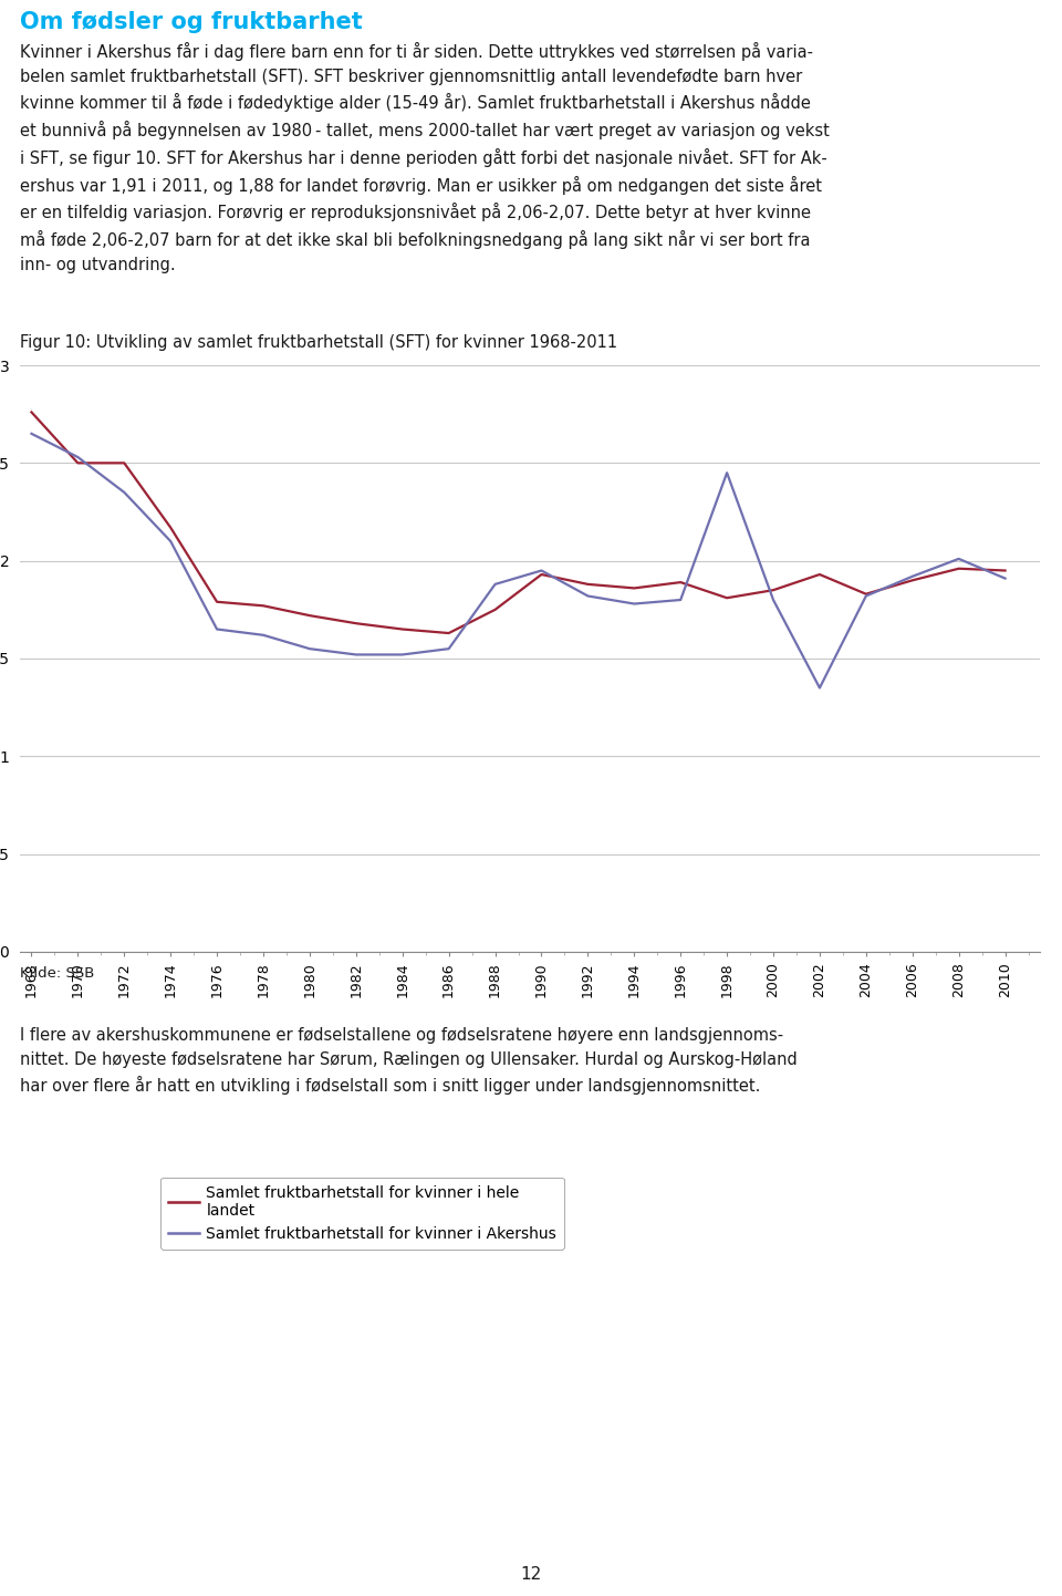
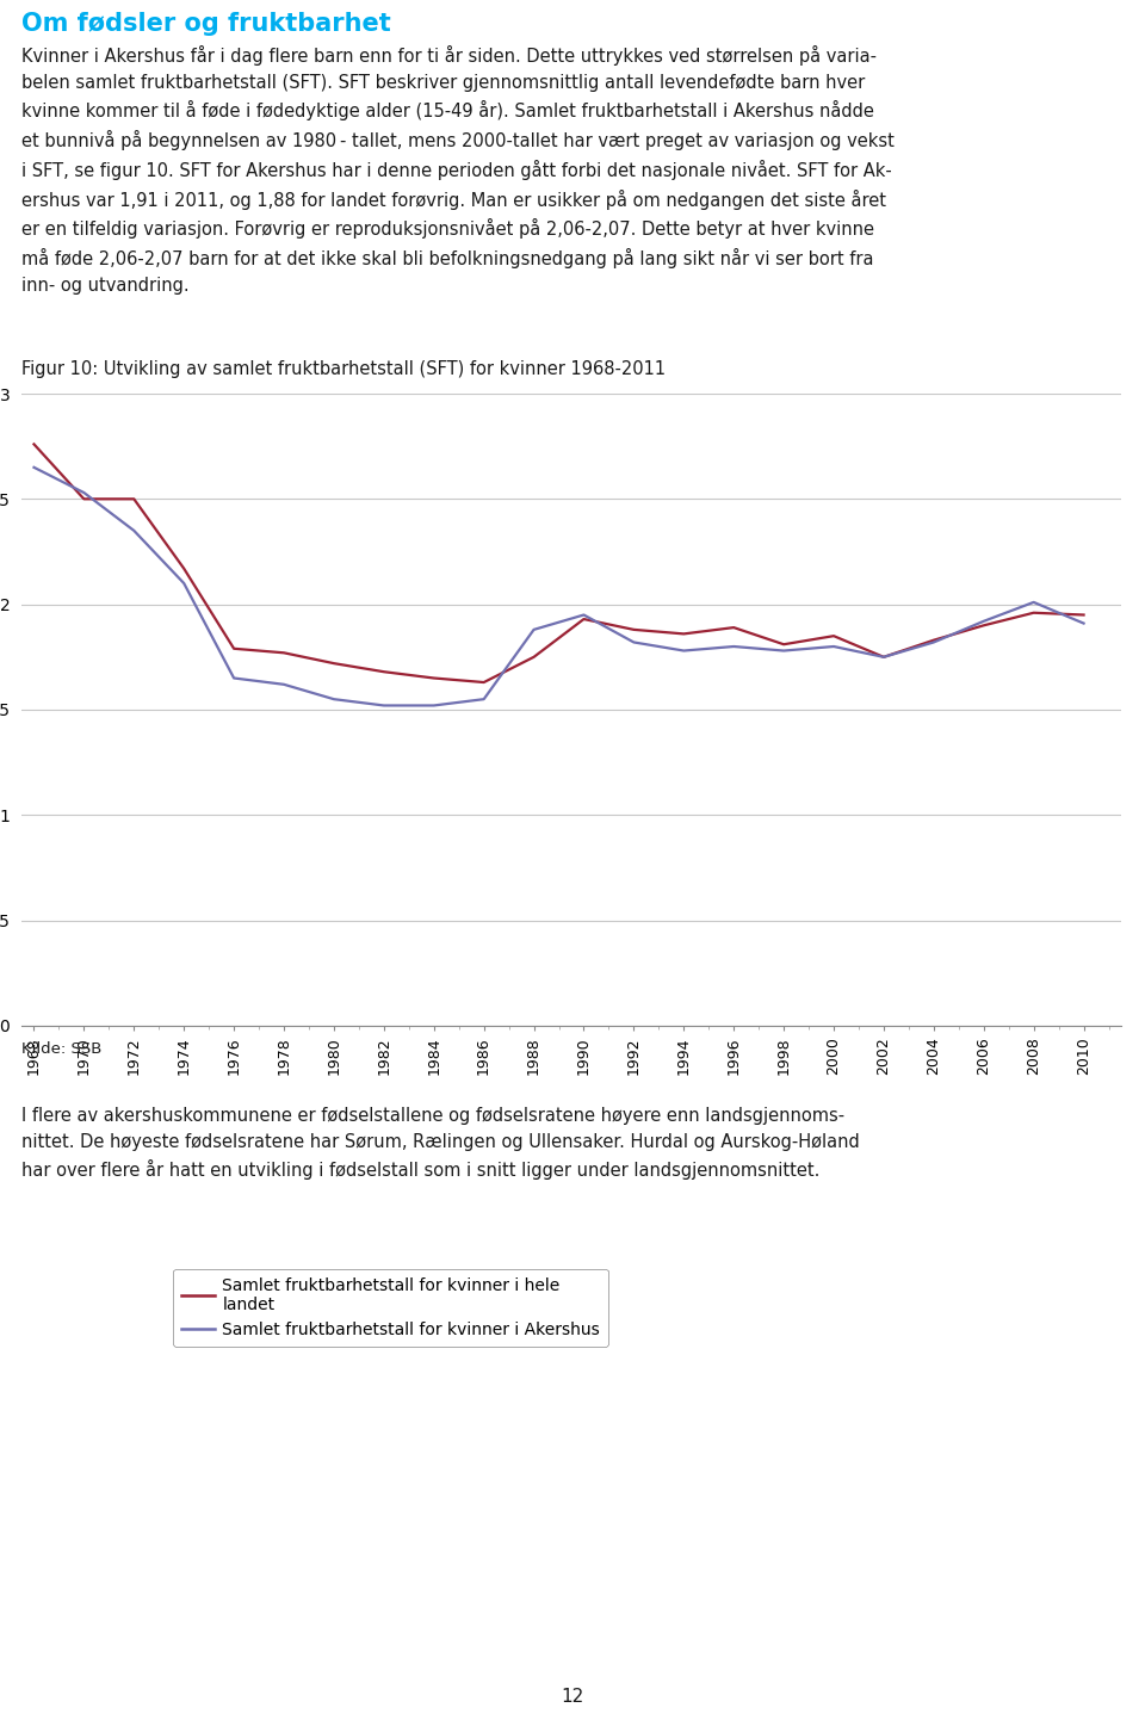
Samlet fruktbarhetstall for kvinner i Akershus/1998: 2.45 -> 1.78
Samlet fruktbarhetstall for kvinner i hele landet/2002: 1.93 -> 1.75
Samlet fruktbarhetstall for kvinner i Akershus/2002: 1.35 -> 1.75
